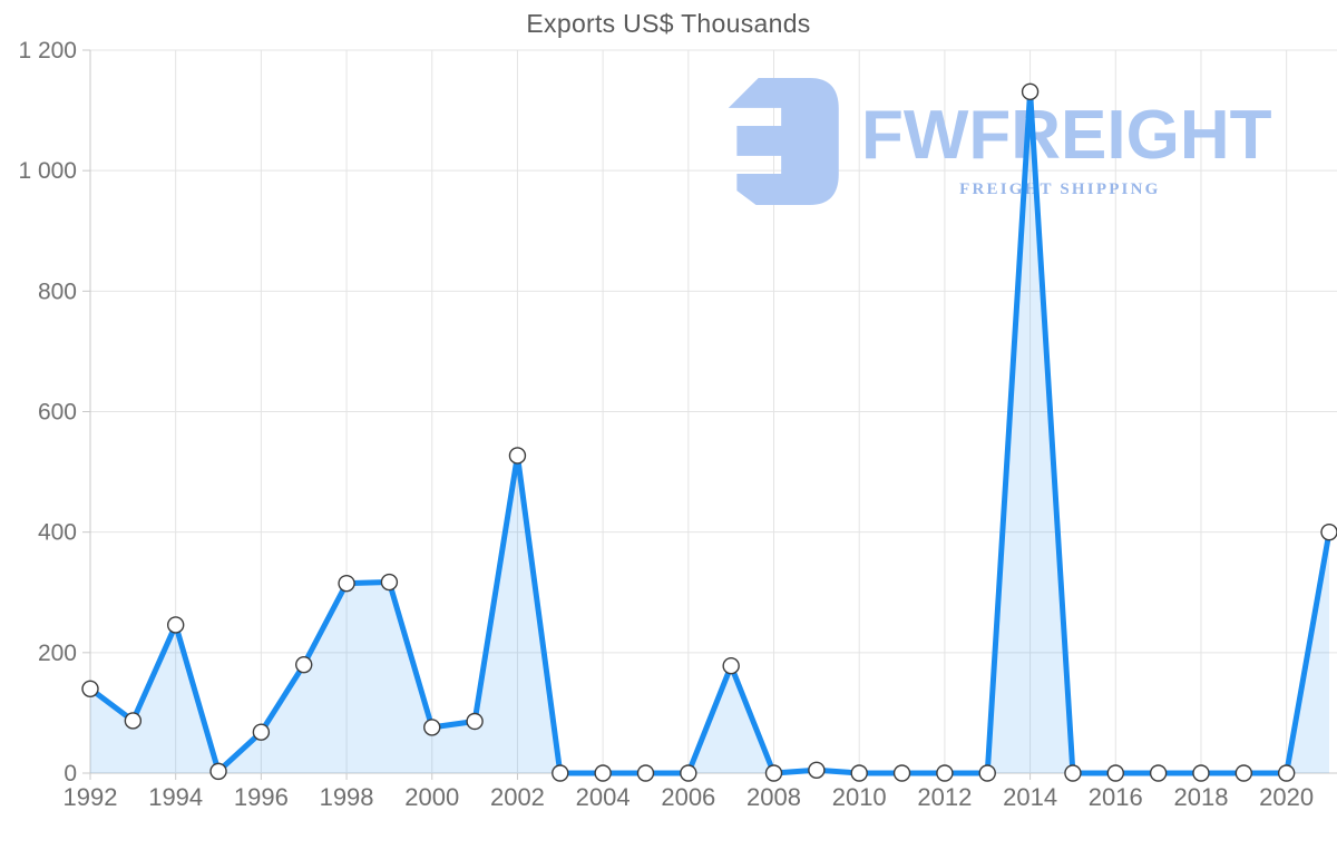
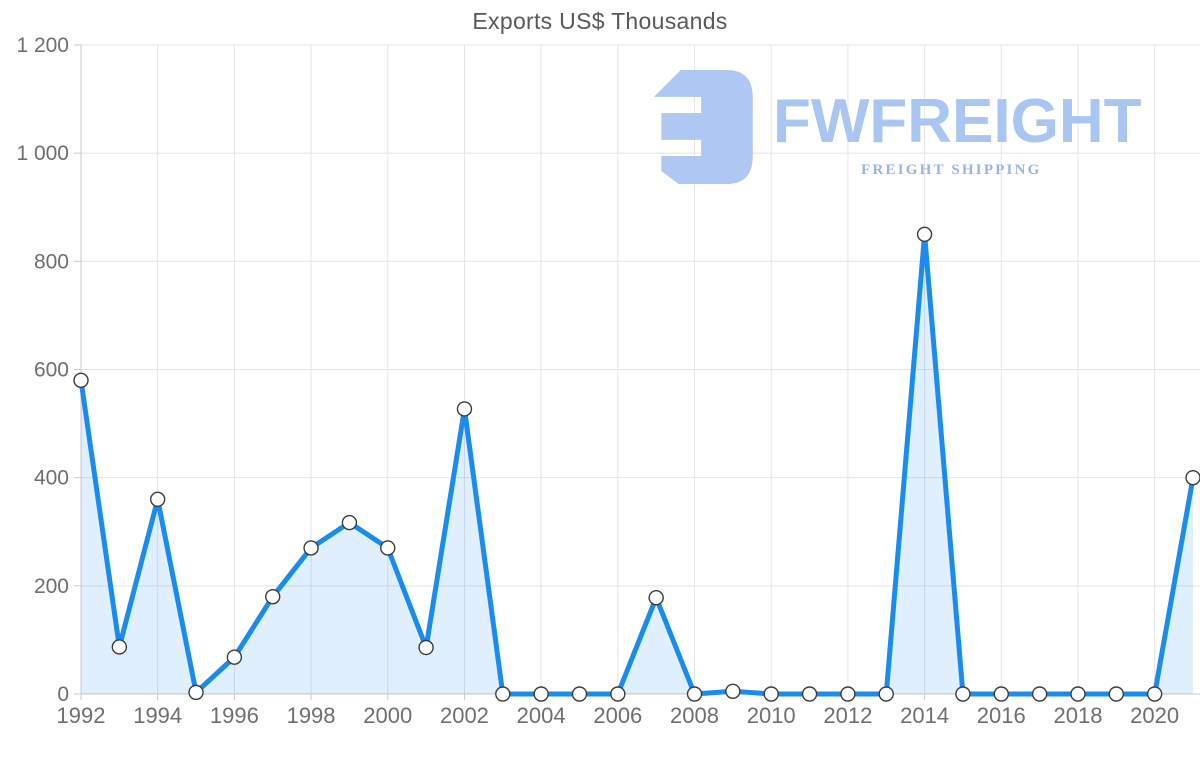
1992: 140 -> 580
1994: 250 -> 360
1998: 320 -> 270
2000: 80 -> 270
2014: 1130 -> 850
